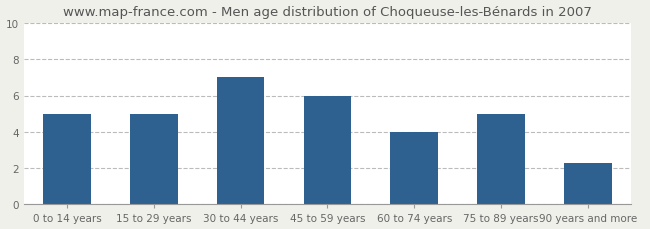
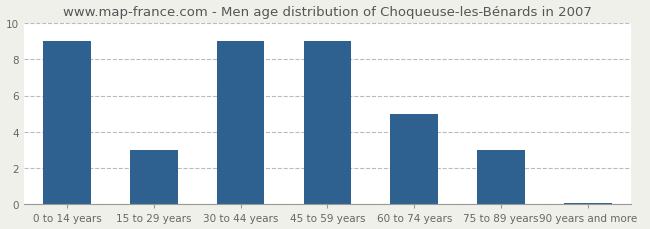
0 to 14 years: 5.0 -> 9.0
15 to 29 years: 5.0 -> 3.0
30 to 44 years: 7.0 -> 9.0
45 to 59 years: 6.0 -> 9.0
60 to 74 years: 4.0 -> 5.0
75 to 89 years: 5.0 -> 3.0
90 years and more: 2.3 -> 0.1
